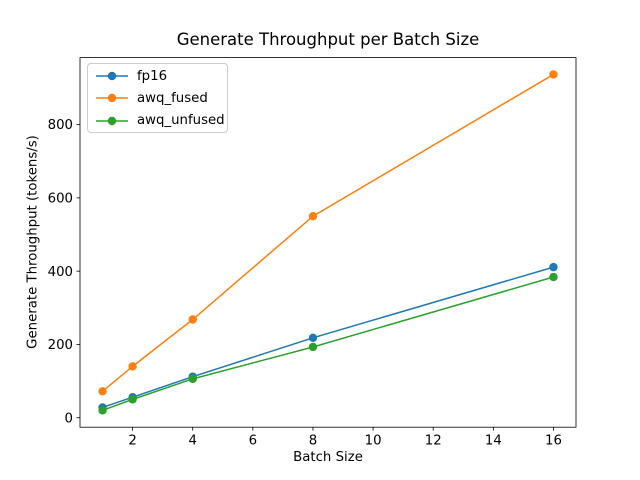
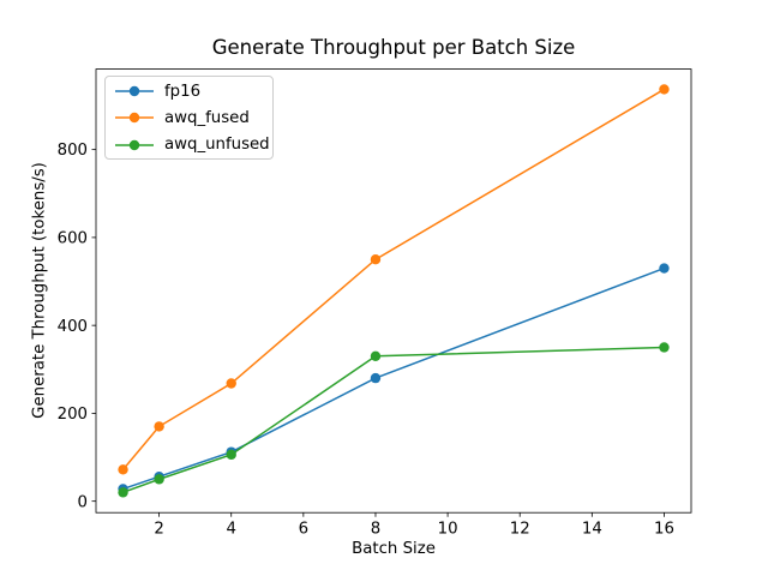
awq_fused/2: 140 -> 170
fp16/8: 220 -> 280
awq_unfused/8: 190 -> 330
fp16/16: 410 -> 530
awq_unfused/16: 380 -> 350
